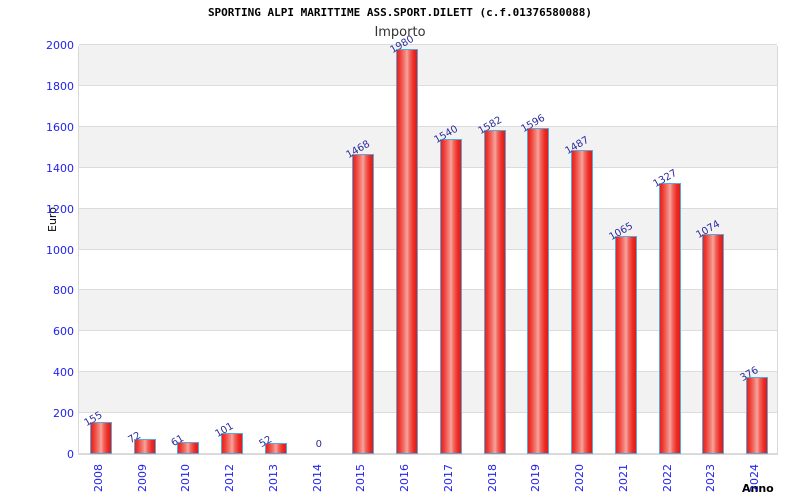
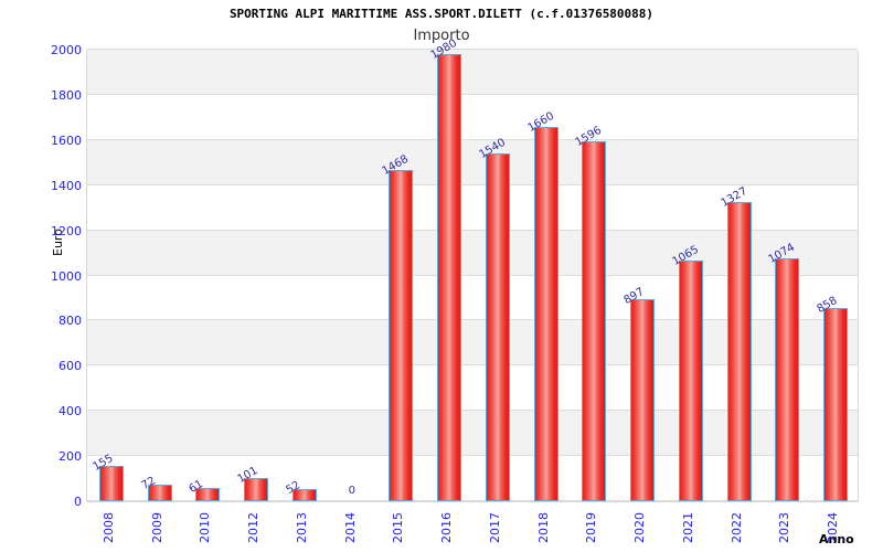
2018: 1582 -> 1660
2020: 1487 -> 897
2024: 376 -> 858
